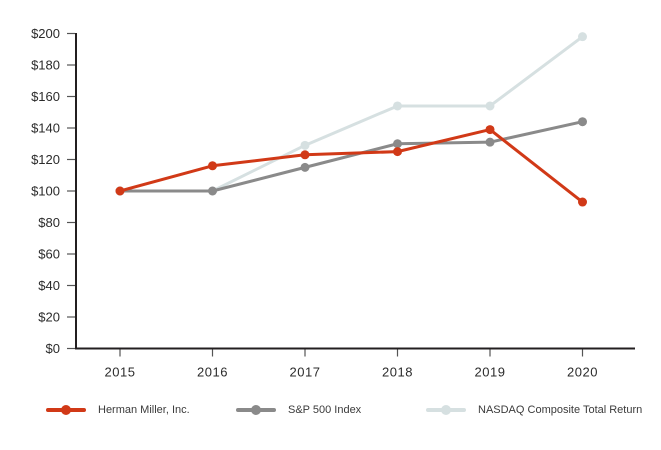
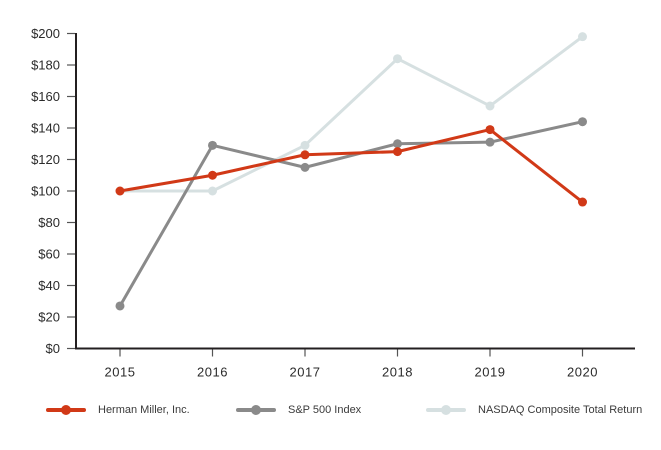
S&P 500 Index/2015: $100 -> $27
Herman Miller, Inc./2016: $116 -> $110
S&P 500 Index/2016: $100 -> $129
NASDAQ Composite Total Return/2018: $154 -> $184
